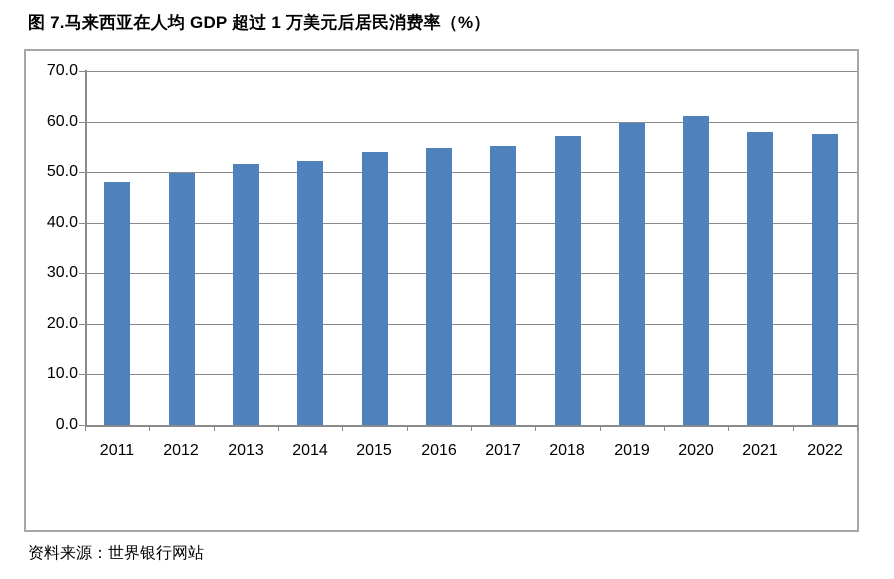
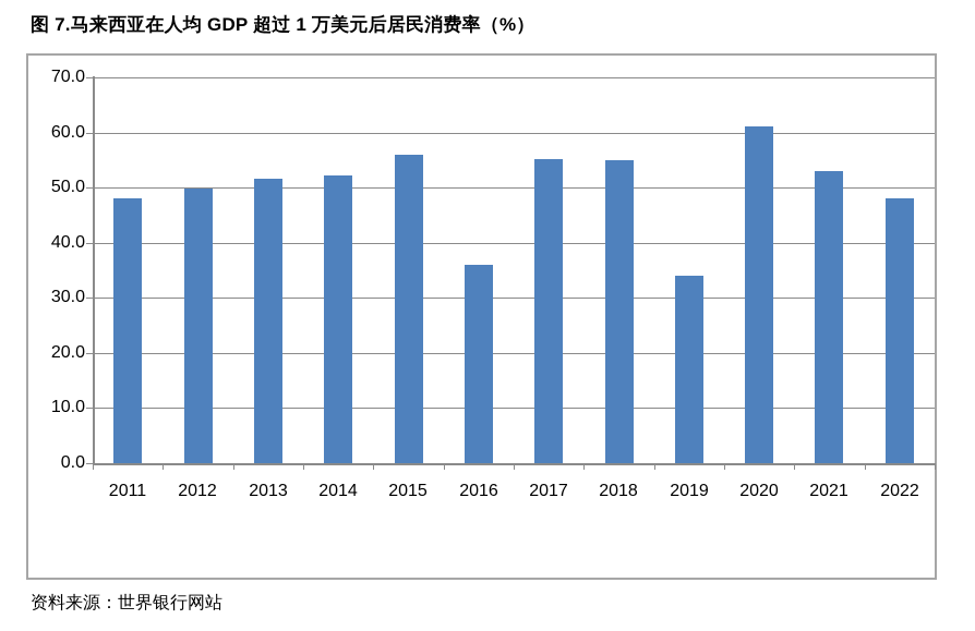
2015: 54 -> 56
2016: 55 -> 36
2018: 57 -> 55
2019: 60 -> 34
2021: 58 -> 53
2022: 58 -> 48
